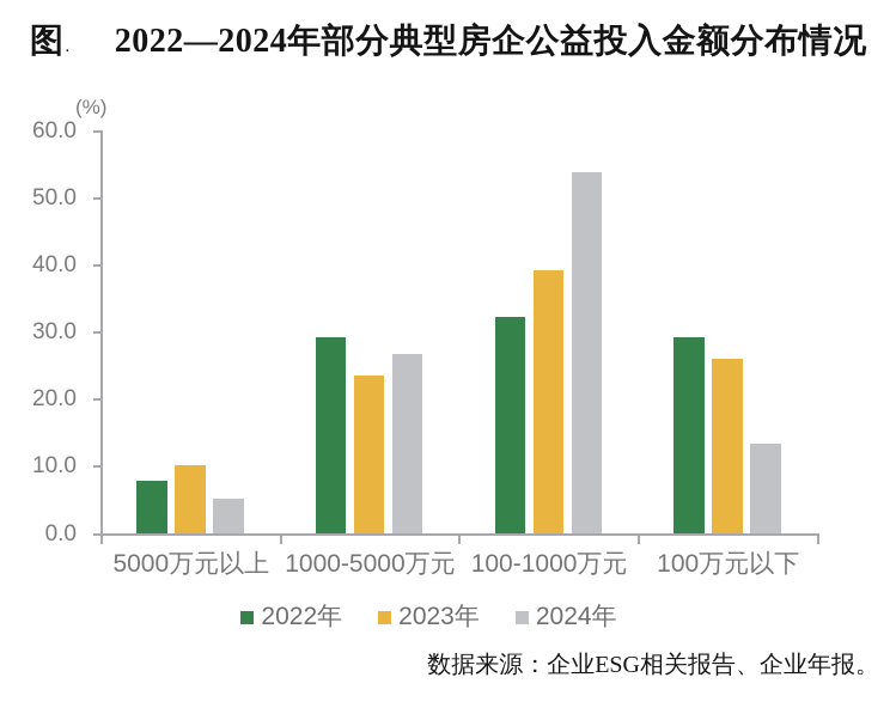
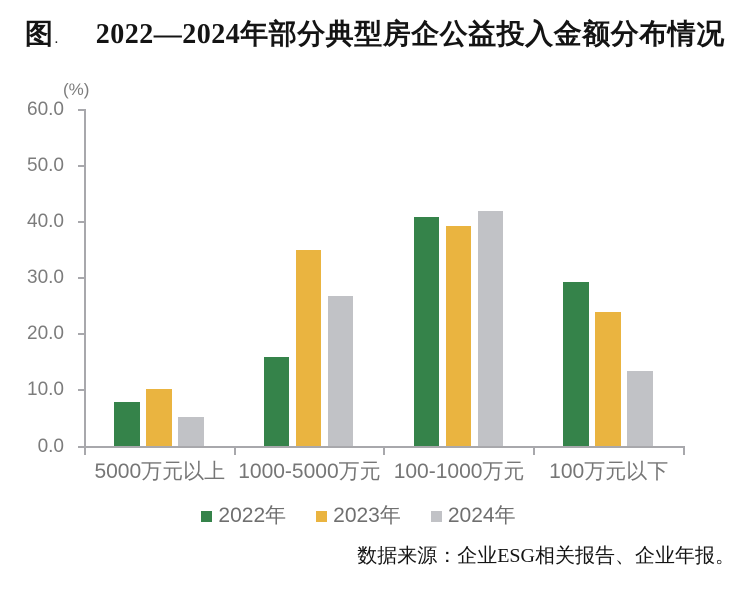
2022年/1000-5000万元: 29 -> 16
2023年/1000-5000万元: 24 -> 35
2022年/100-1000万元: 32 -> 41
2024年/100-1000万元: 54 -> 42
2023年/100万元以下: 26 -> 24
